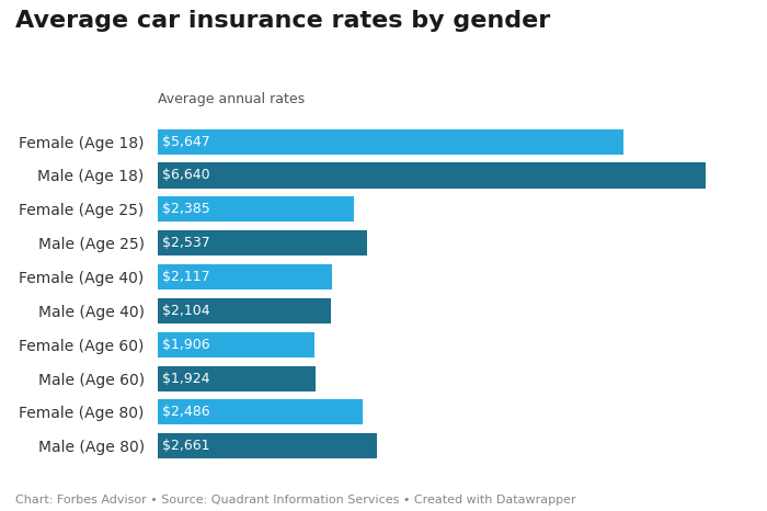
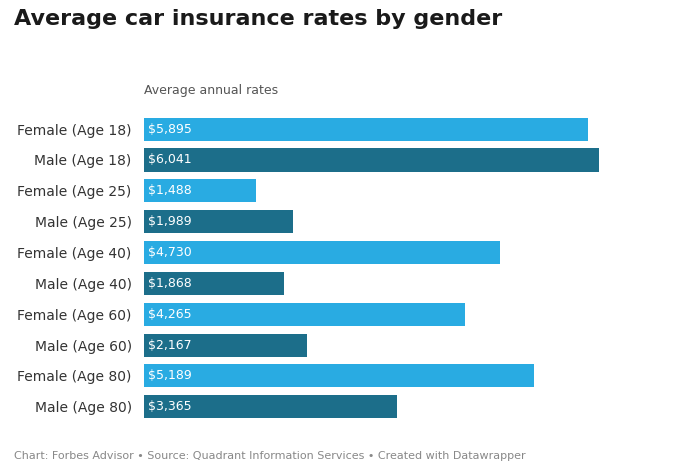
Female (Age 18): $5,647 -> $5,895
Male (Age 18): $6,640 -> $6,041
Female (Age 25): $2,385 -> $1,488
Male (Age 25): $2,537 -> $1,989
Female (Age 40): $2,117 -> $4,730
Male (Age 40): $2,104 -> $1,868
Female (Age 60): $1,906 -> $4,265
Male (Age 60): $1,924 -> $2,167
Female (Age 80): $2,486 -> $5,189
Male (Age 80): $2,661 -> $3,365
